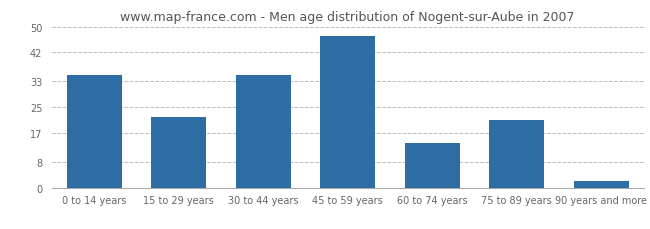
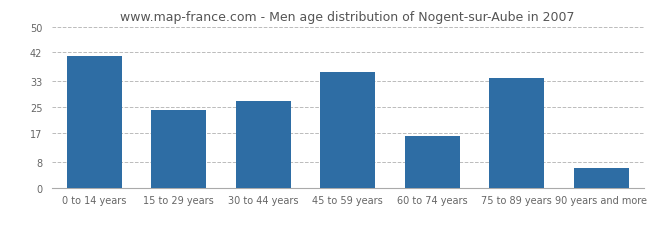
0 to 14 years: 35 -> 41
15 to 29 years: 22 -> 24
30 to 44 years: 35 -> 27
45 to 59 years: 47 -> 36
60 to 74 years: 14 -> 16
75 to 89 years: 21 -> 34
90 years and more: 2 -> 6
